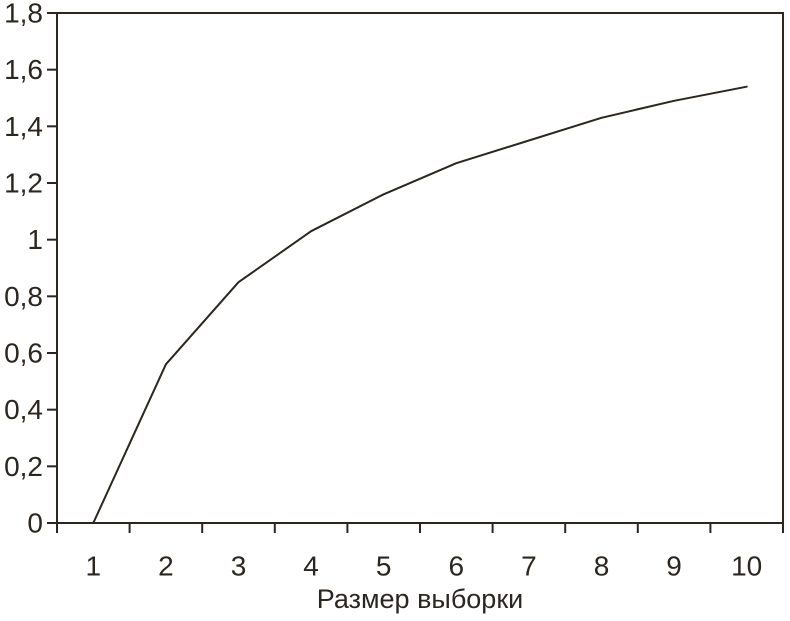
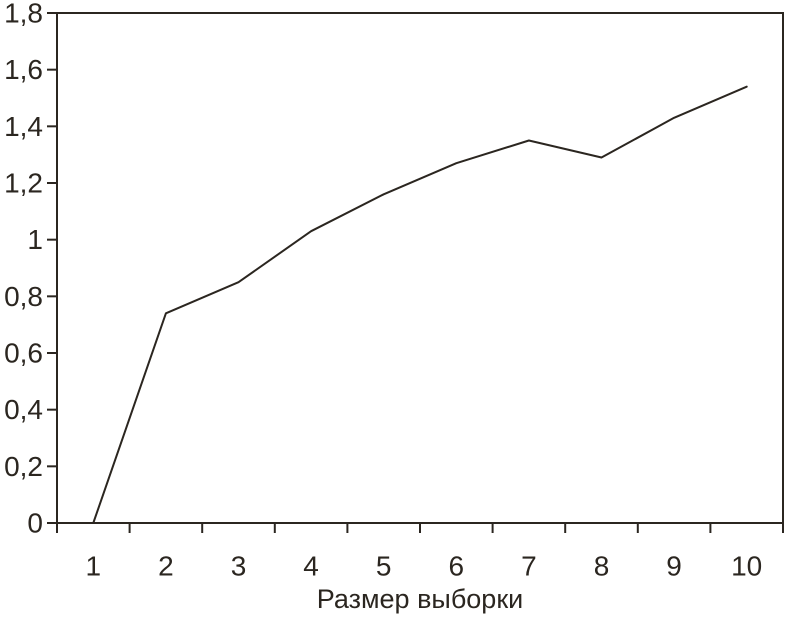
2: 0,56 -> 0,74
8: 1,43 -> 1,29
9: 1,49 -> 1,43
